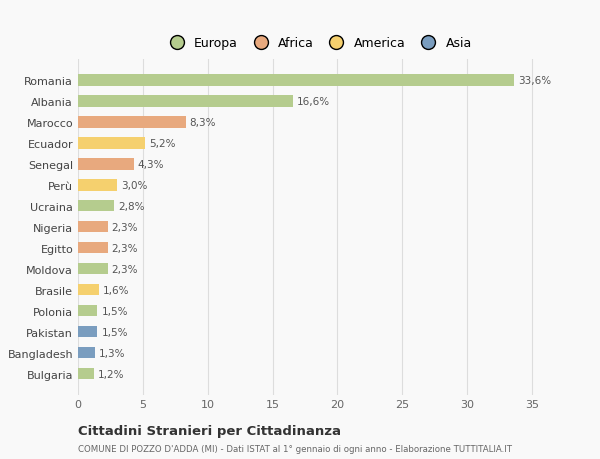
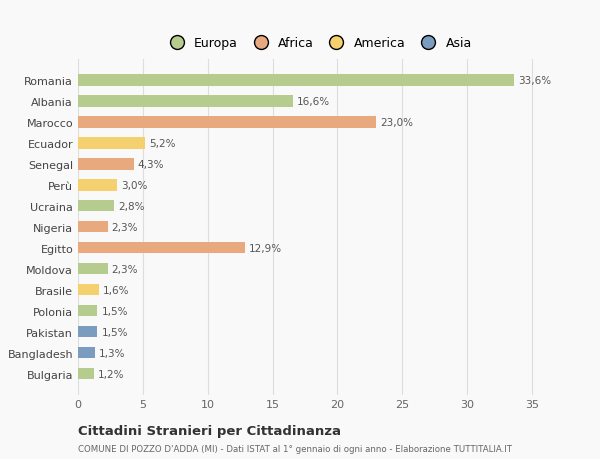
Marocco: 8,3% -> 23,0%
Egitto: 2,3% -> 12,9%
